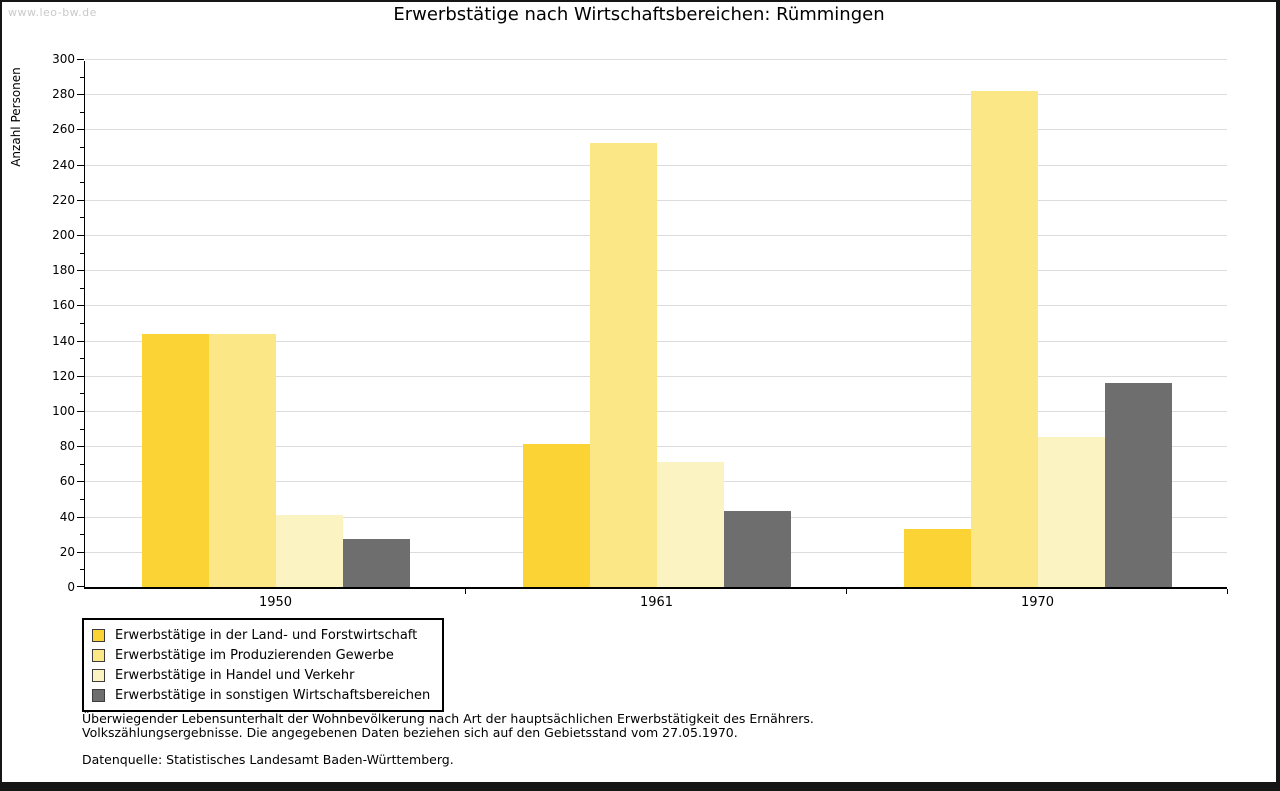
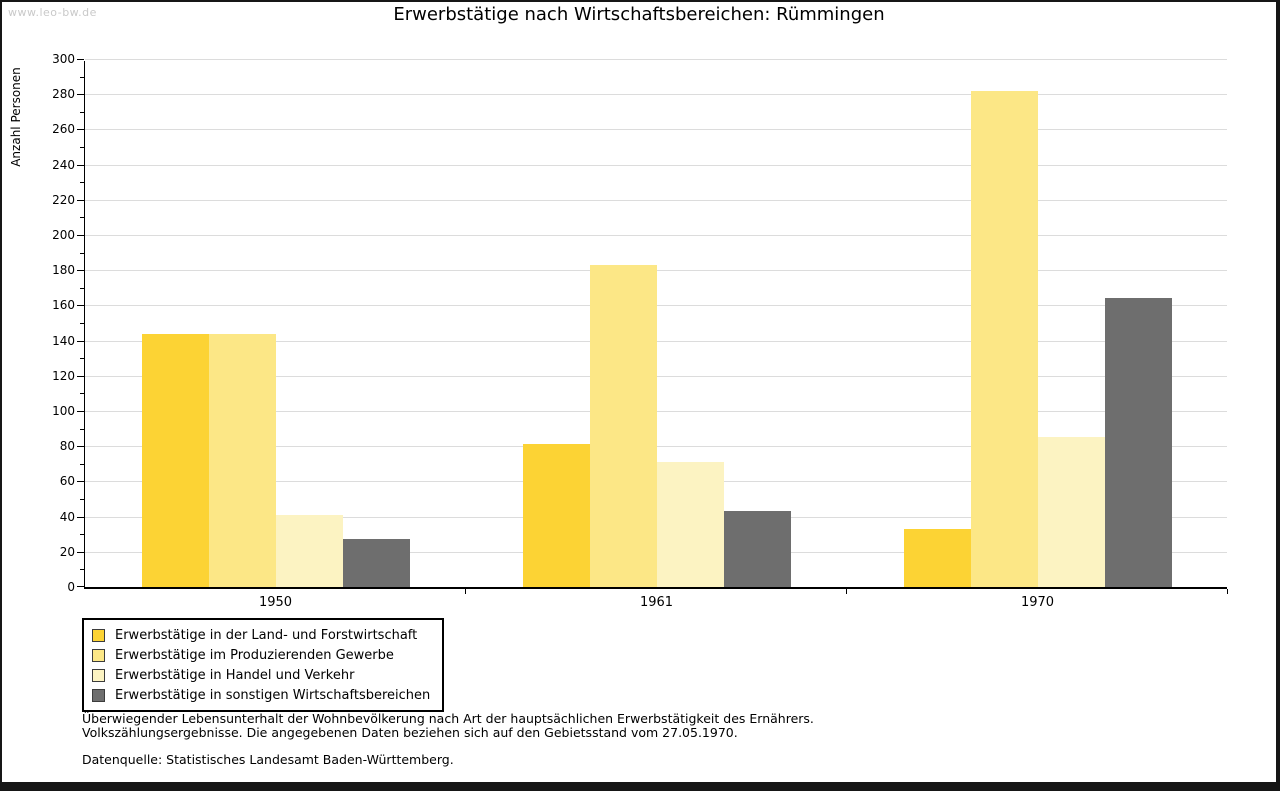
Erwerbstätige im Produzierenden Gewerbe/1961: 252 -> 183
Erwerbstätige in sonstigen Wirtschaftsbereichen/1970: 116 -> 164
